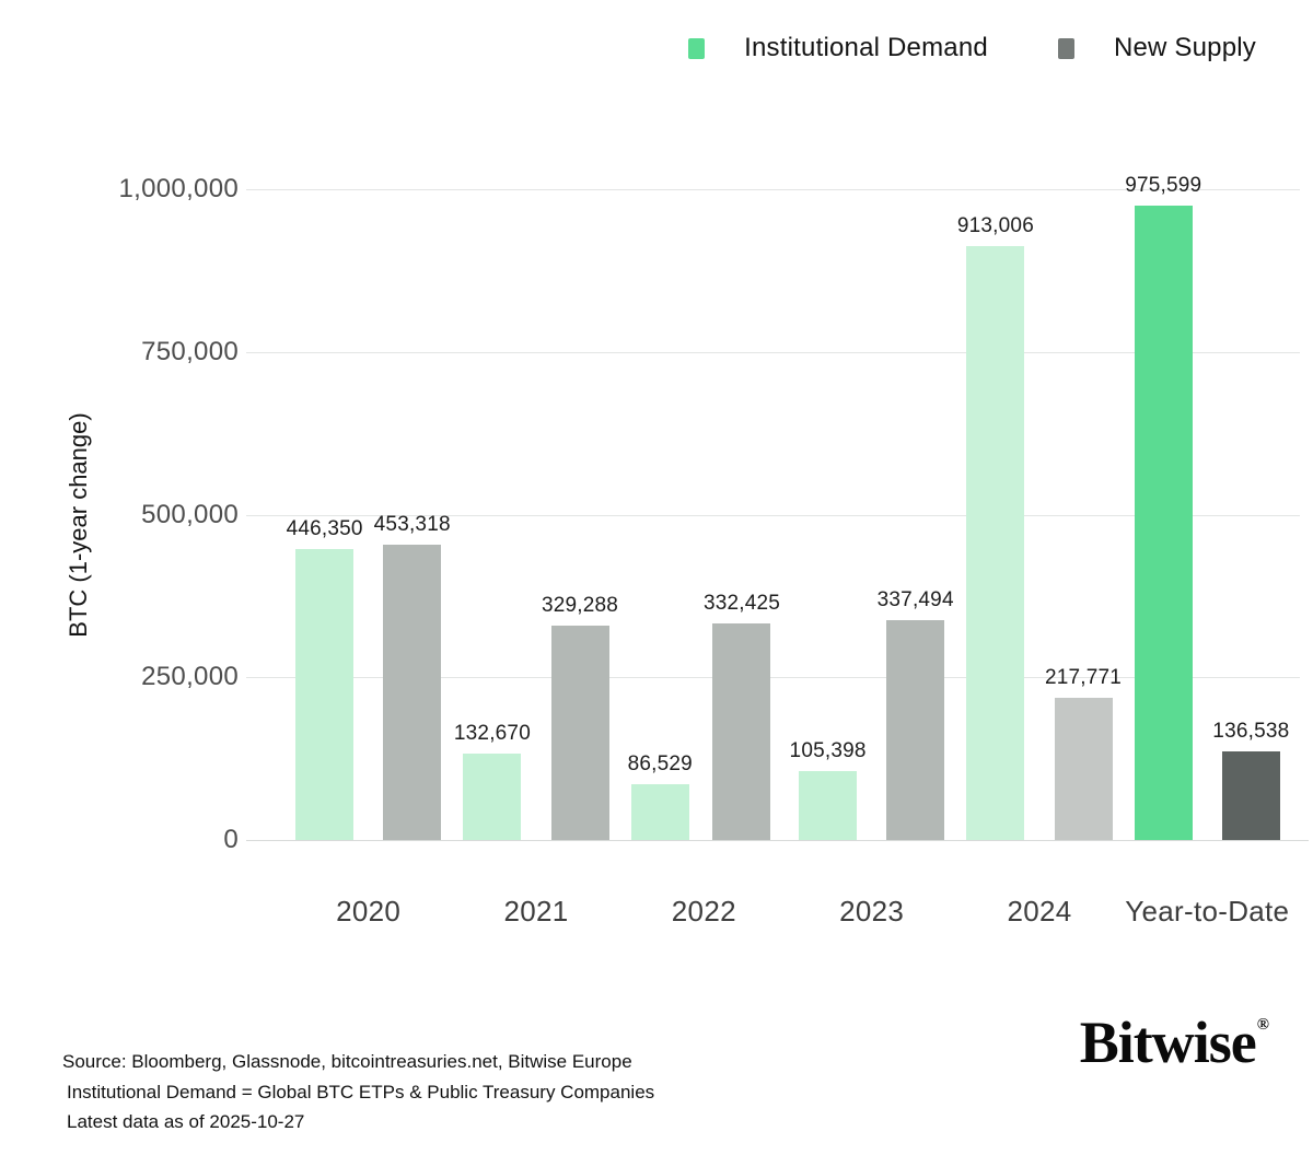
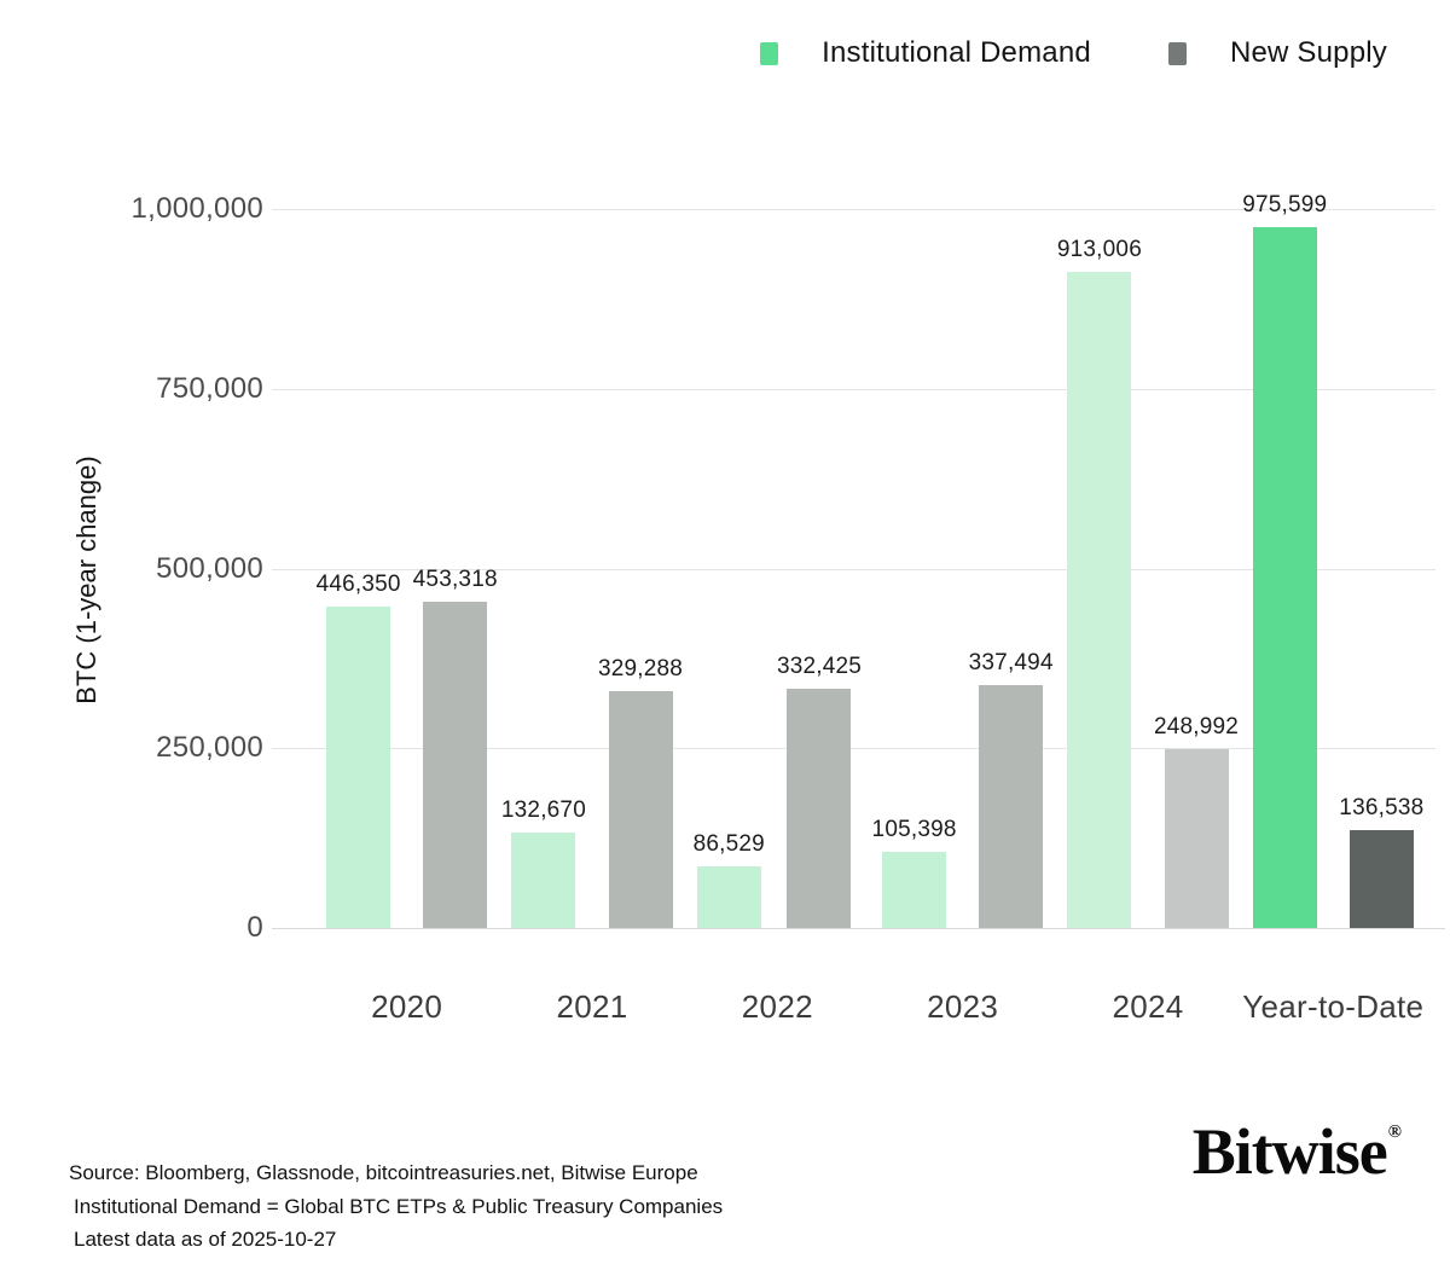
New Supply/2024: 217,771 -> 248,992
